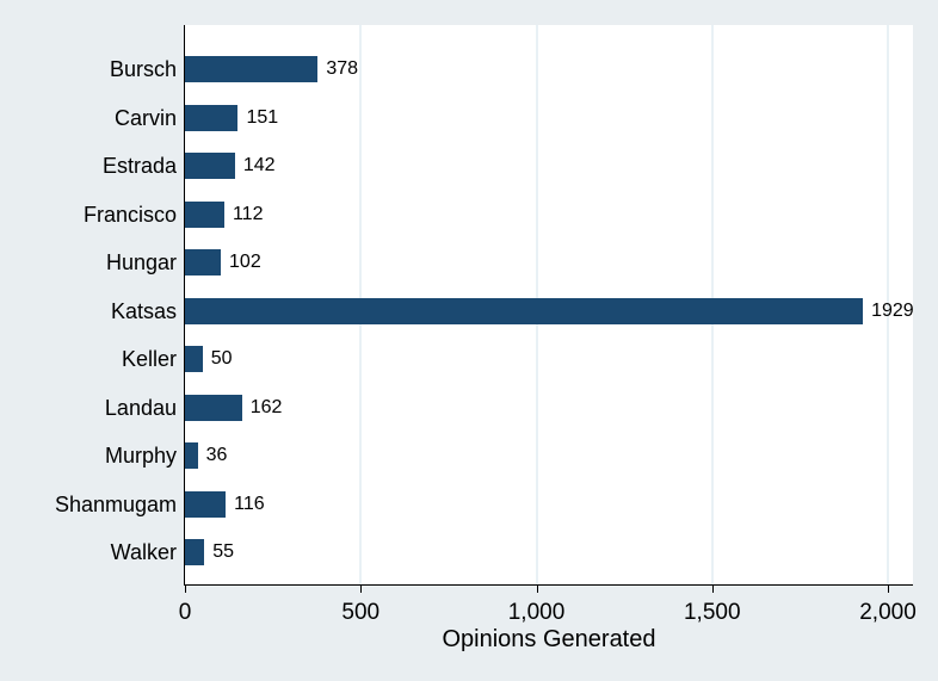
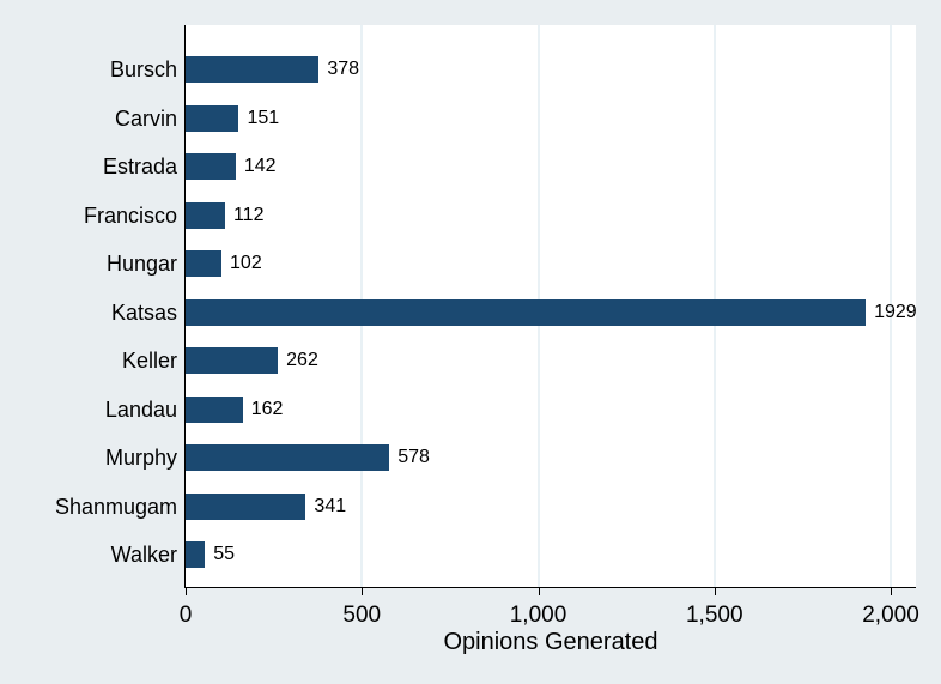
Keller: 50 -> 262
Murphy: 36 -> 578
Shanmugam: 116 -> 341
